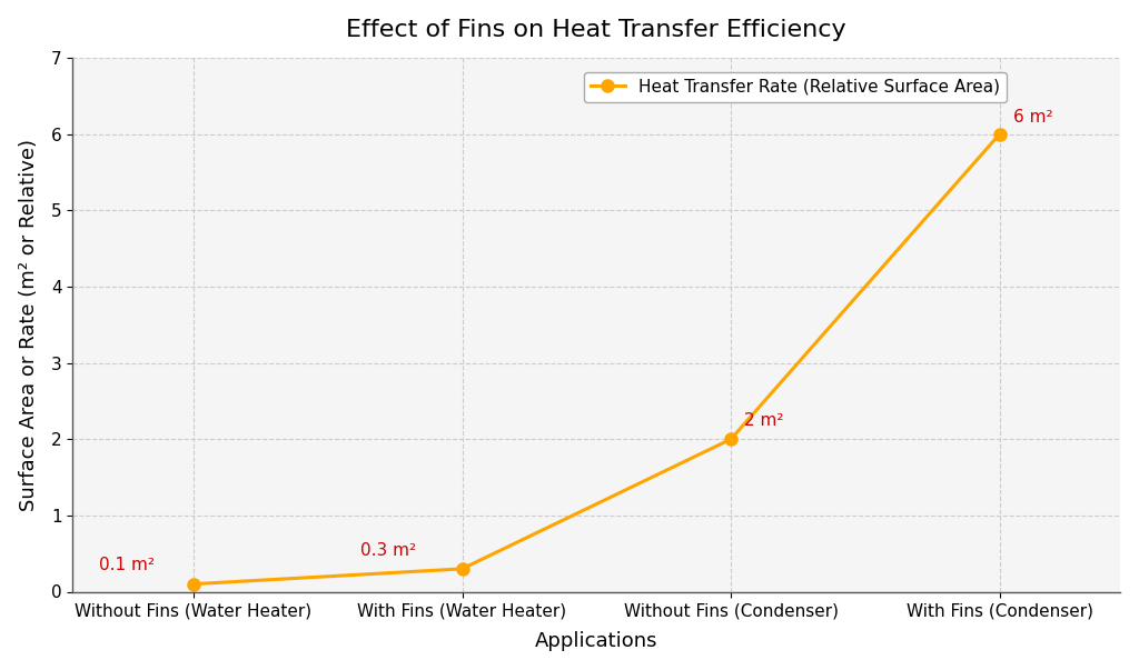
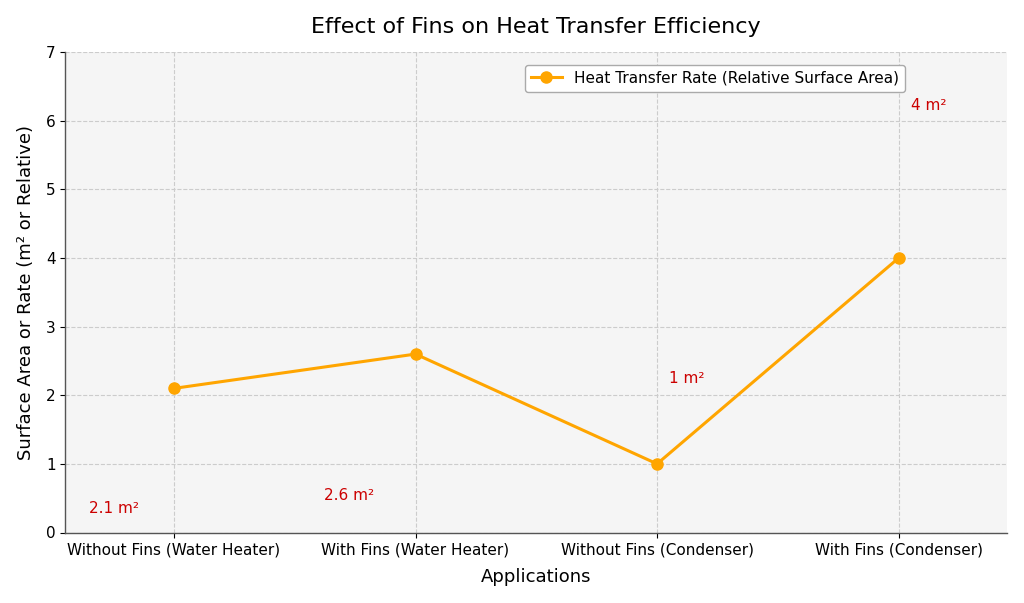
Without Fins (Water Heater): 0.1 -> 2.1
With Fins (Water Heater): 0.3 -> 2.6
Without Fins (Condenser): 2 -> 1
With Fins (Condenser): 6 -> 4
